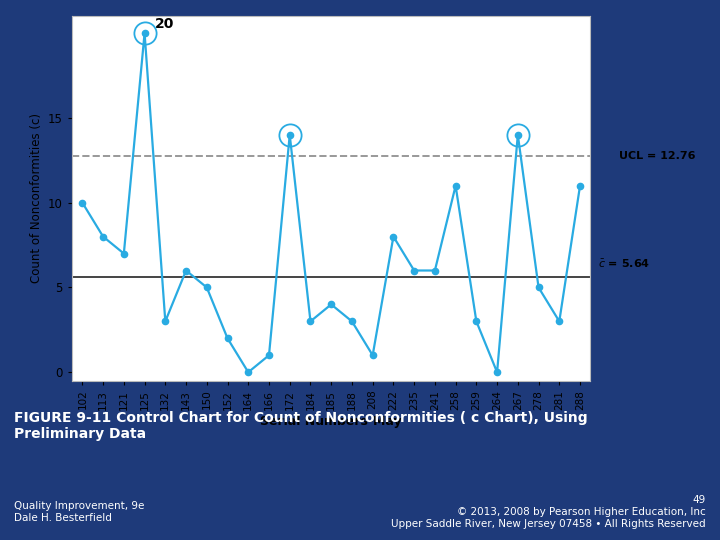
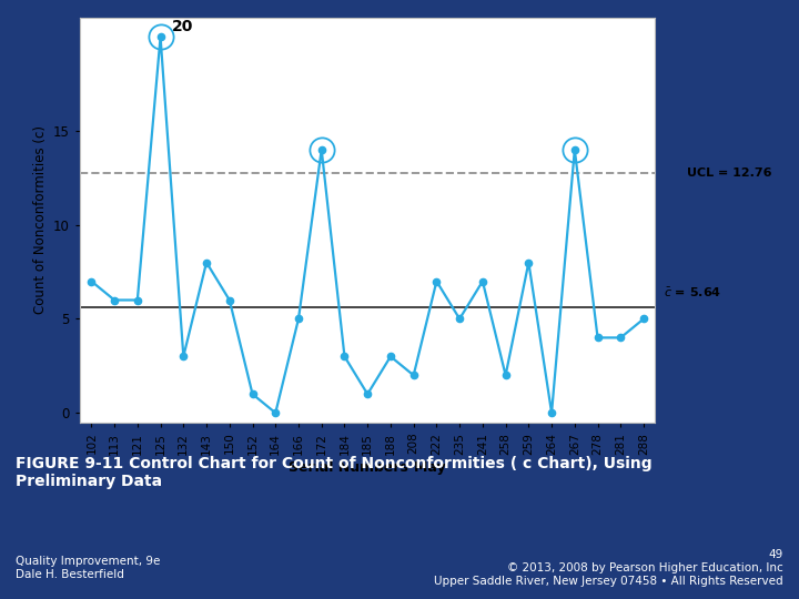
102: 10 -> 7
113: 8 -> 6
121: 7 -> 6
143: 6 -> 8
150: 5 -> 6
152: 2 -> 1
166: 1 -> 5
185: 4 -> 1
208: 1 -> 2
222: 8 -> 7
235: 6 -> 5
241: 6 -> 7
258: 11 -> 2
259: 3 -> 8
278: 5 -> 4
281: 3 -> 4
288: 11 -> 5
